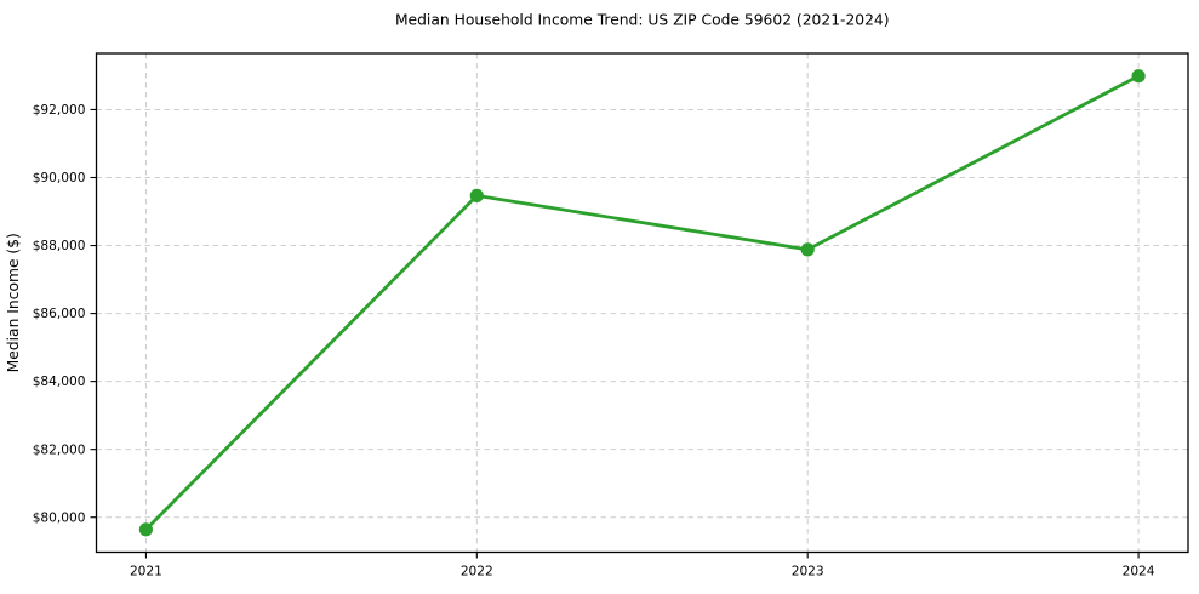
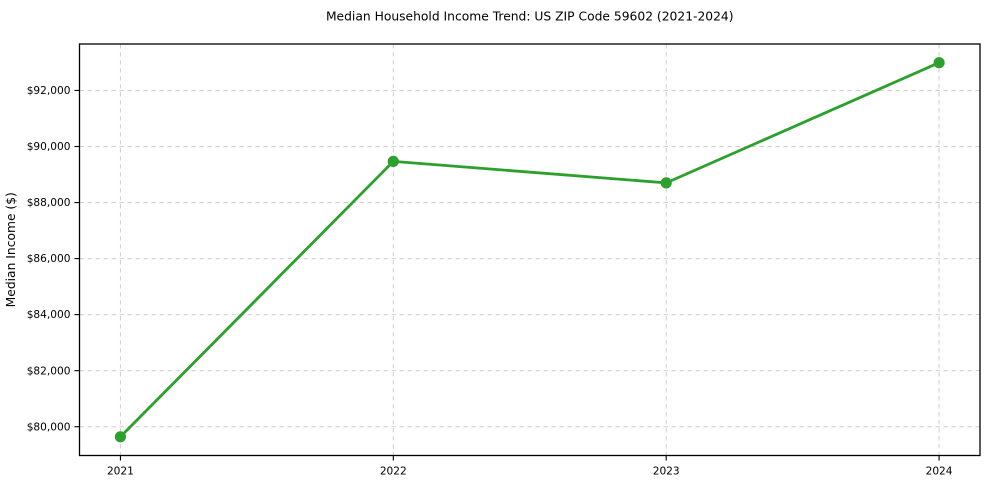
2023: $87900 -> $88700
